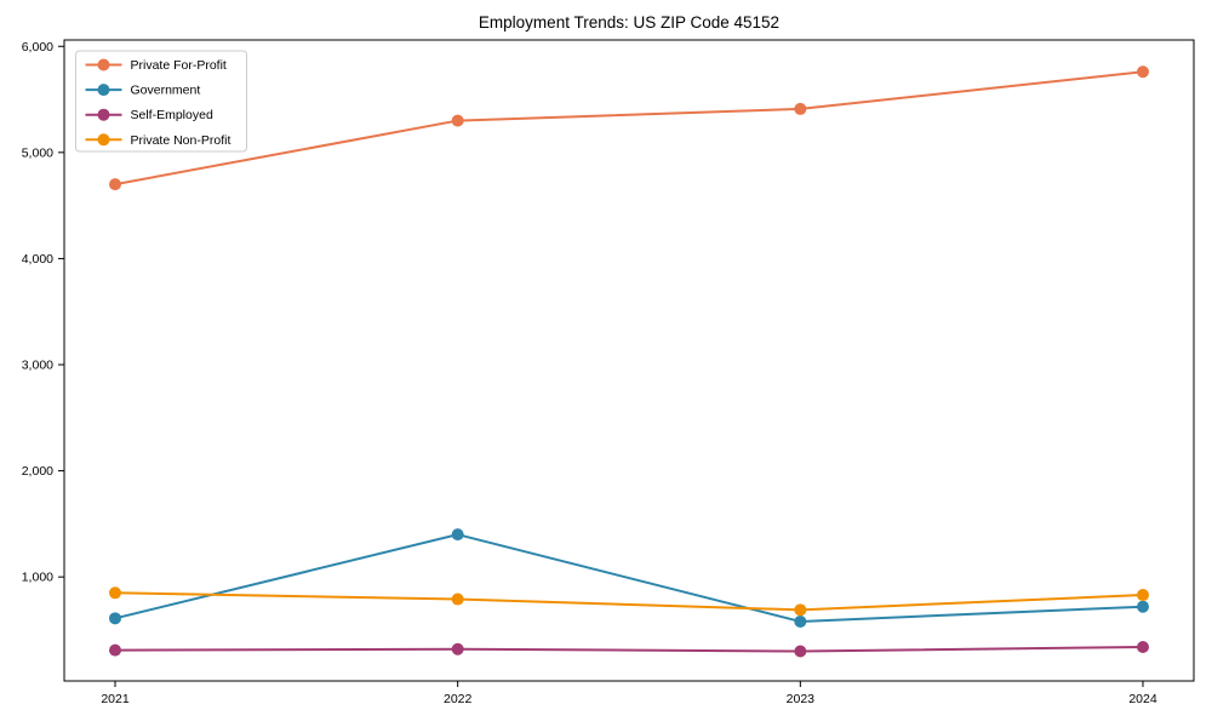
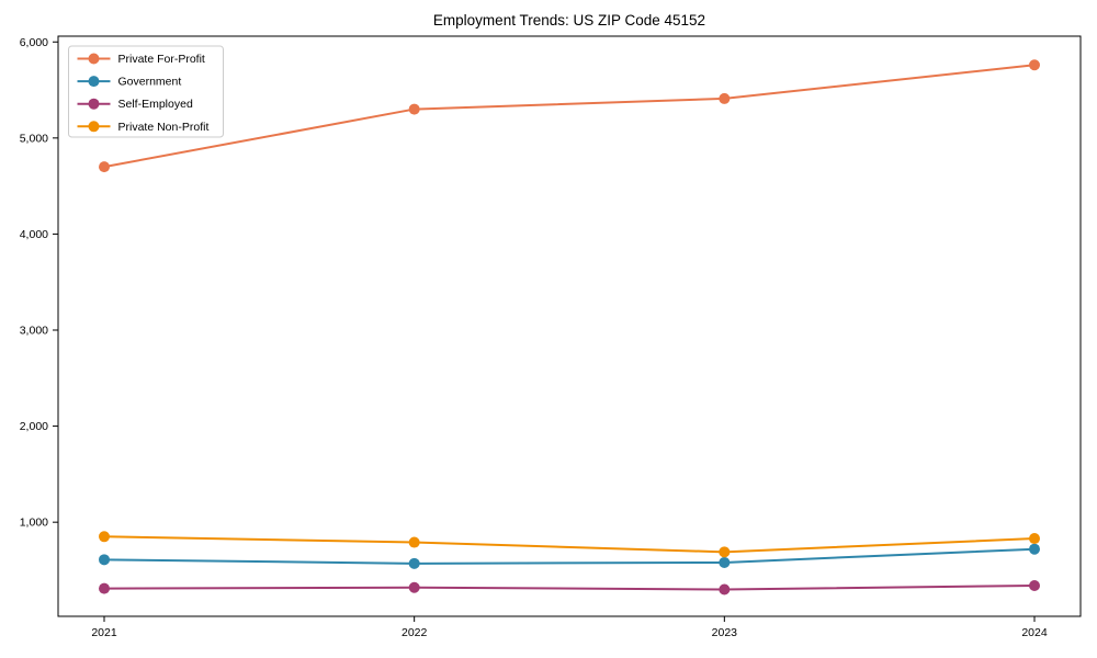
Government/2022: 1400 -> 600
